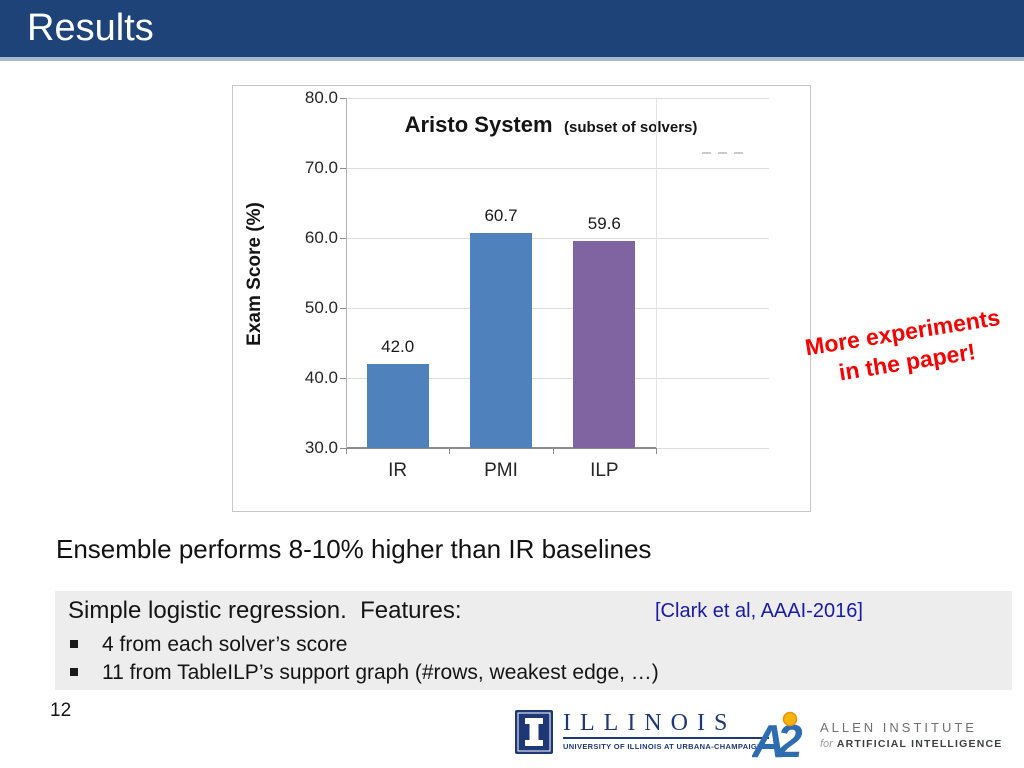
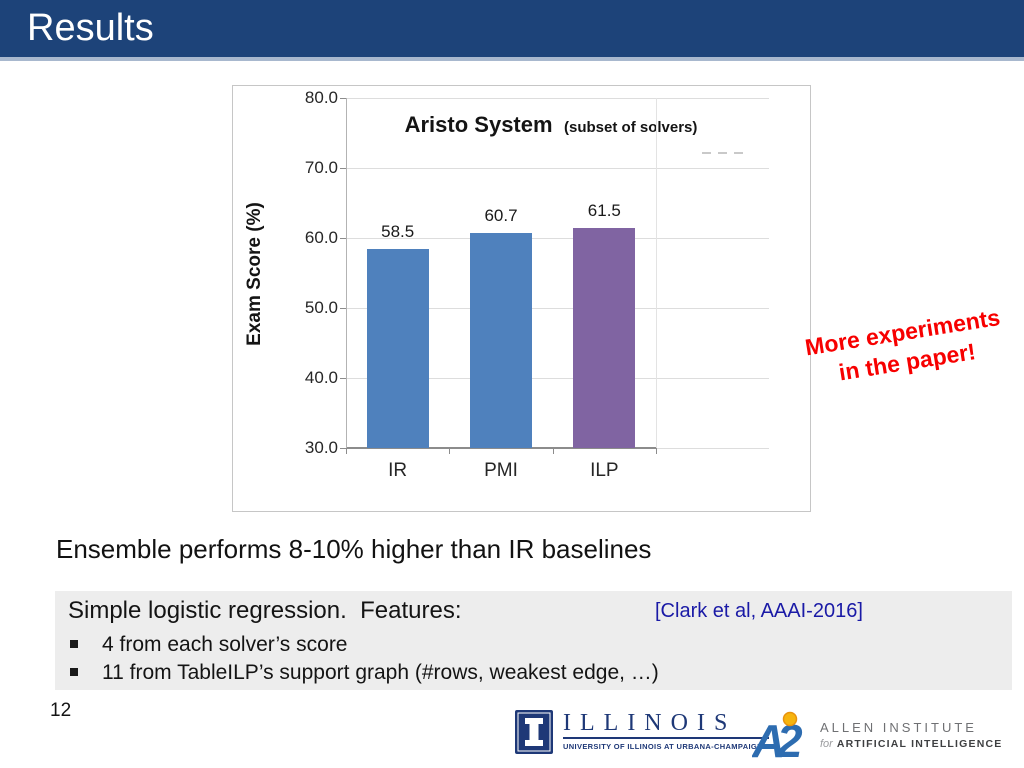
IR: 42.0 -> 58.5
ILP: 59.6 -> 61.5
